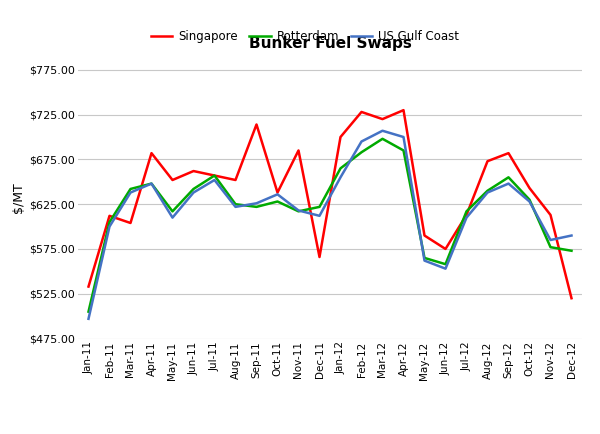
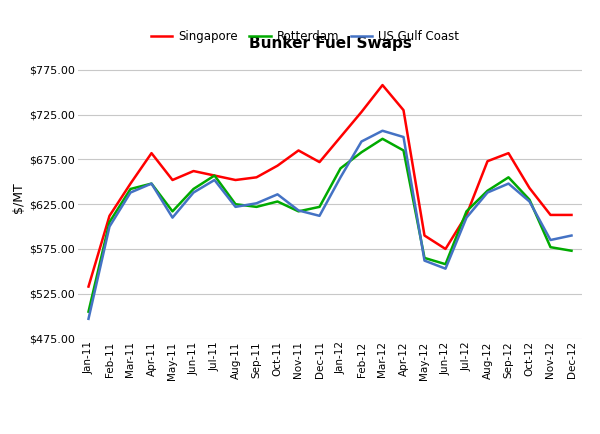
Singapore/Mar-11: $604 -> $648
Singapore/Sep-11: $714 -> $655
Singapore/Oct-11: $638 -> $668
Singapore/Dec-11: $566 -> $672
Singapore/Mar-12: $720 -> $758
Singapore/Dec-12: $520 -> $613
